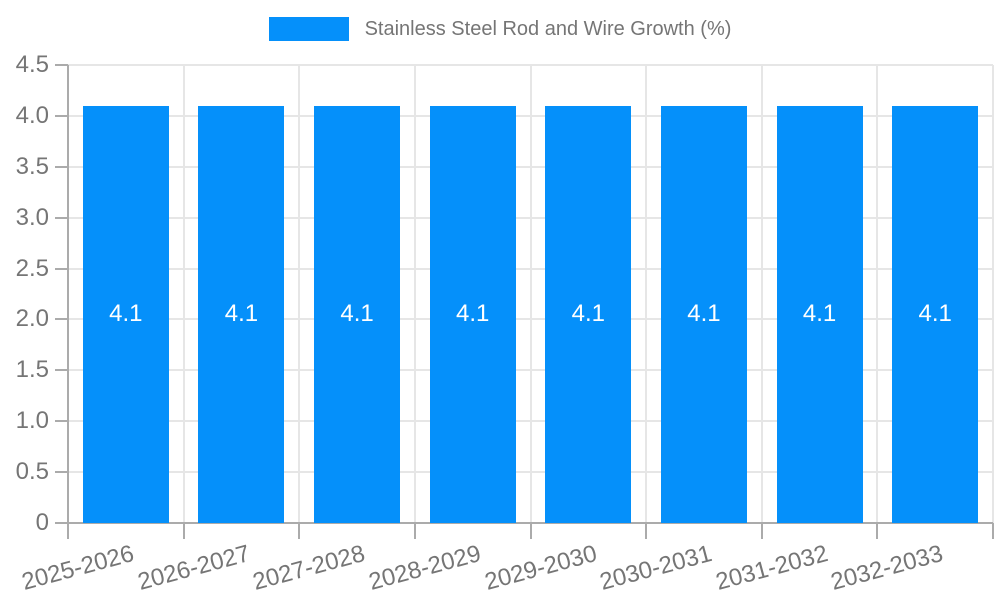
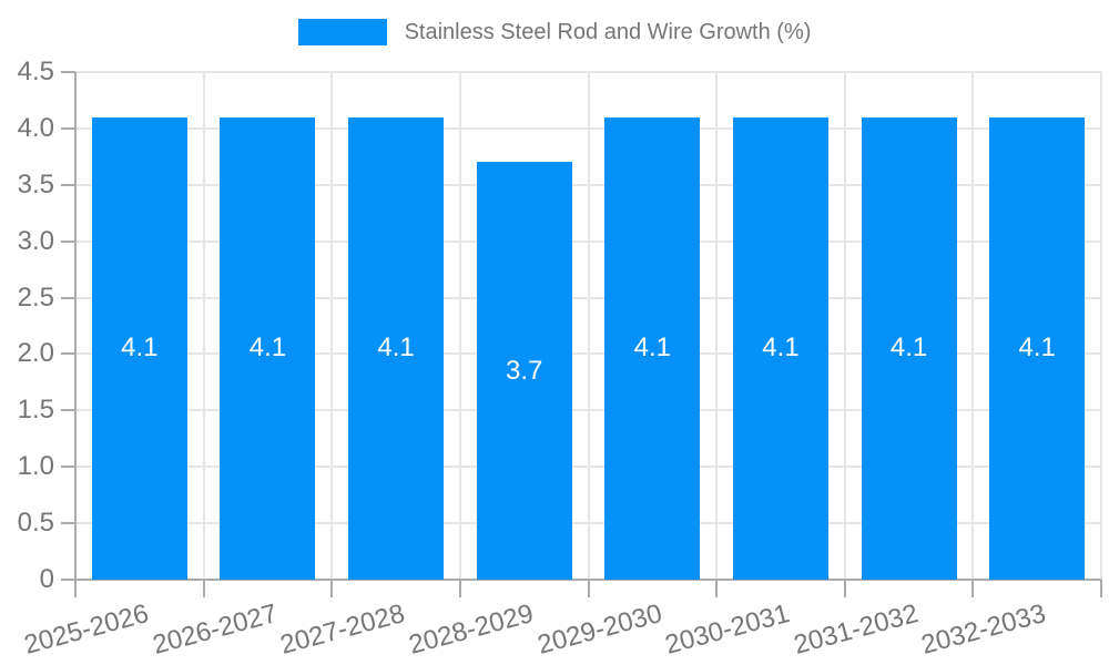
2028-2029: 4.1 -> 3.7
